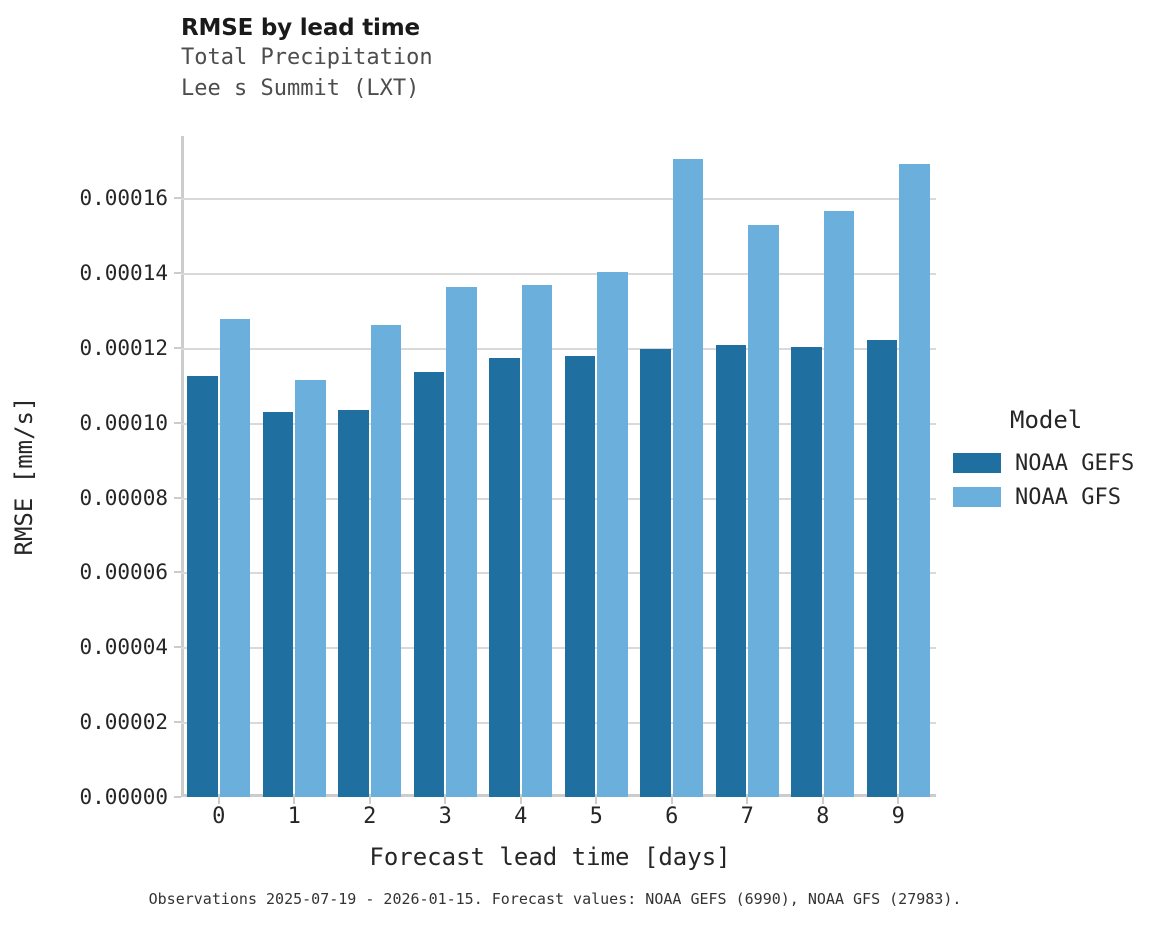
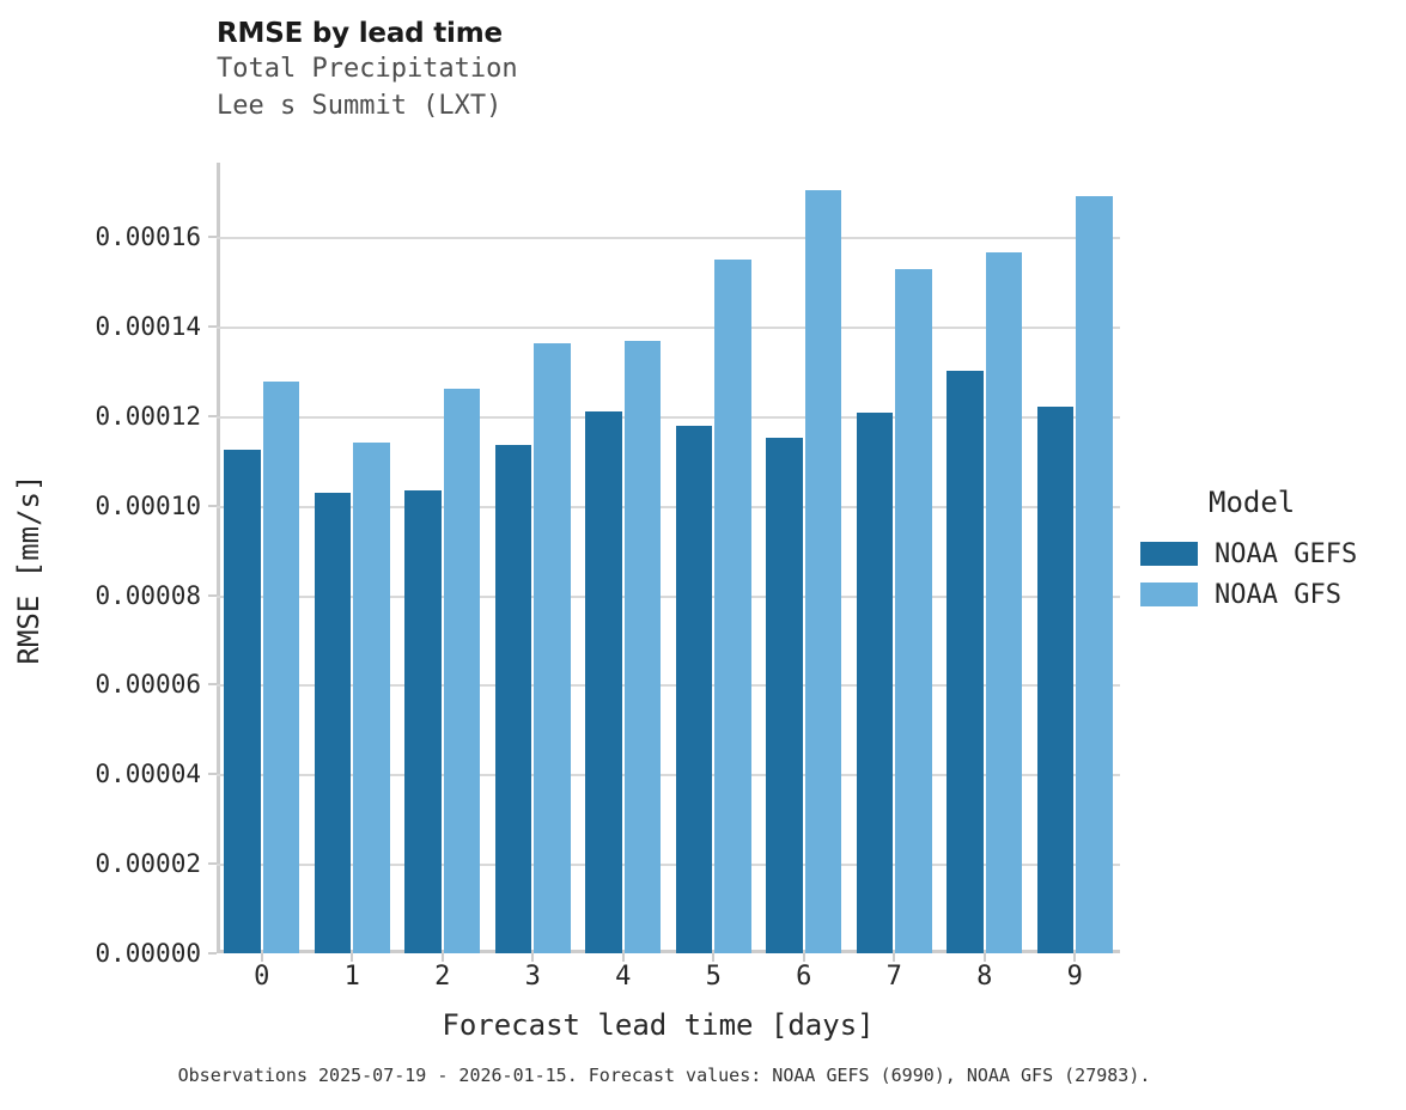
NOAA GFS/1: 0.000111 -> 0.000114
NOAA GEFS/4: 0.000117 -> 0.000121
NOAA GFS/5: 0.000140 -> 0.000155
NOAA GEFS/6: 0.000120 -> 0.000115
NOAA GEFS/8: 0.000120 -> 0.000130
